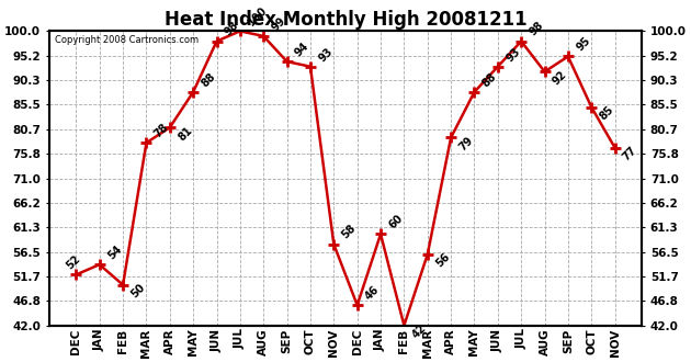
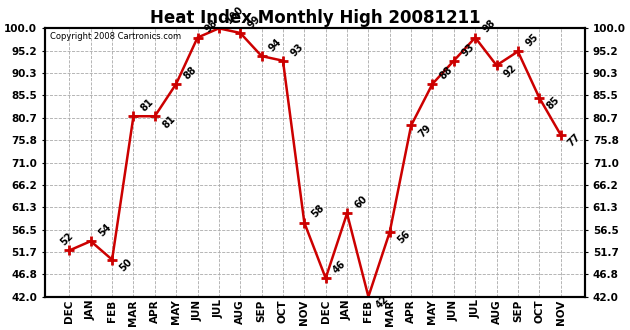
MAR: 78 -> 81
